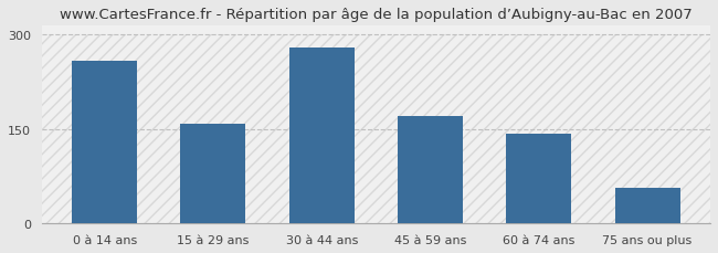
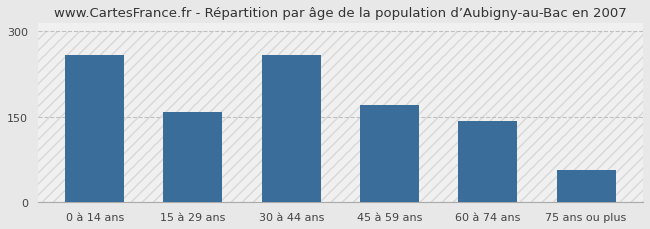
30 à 44 ans: 280 -> 258
